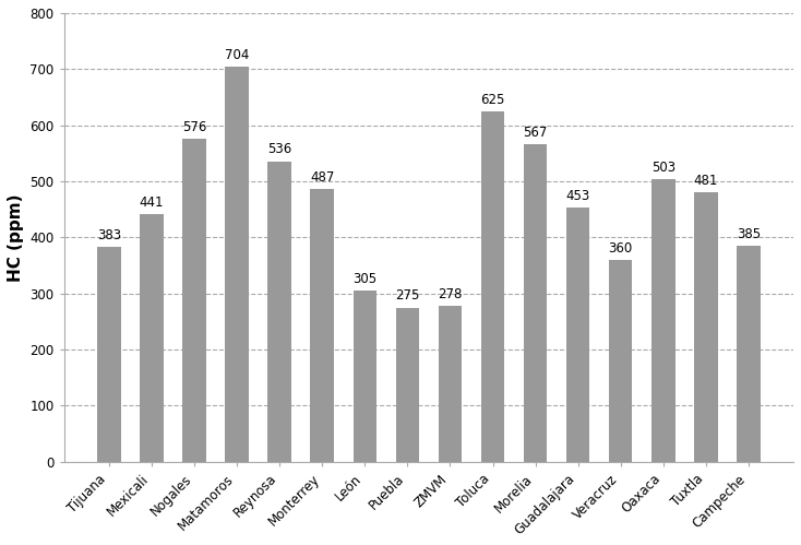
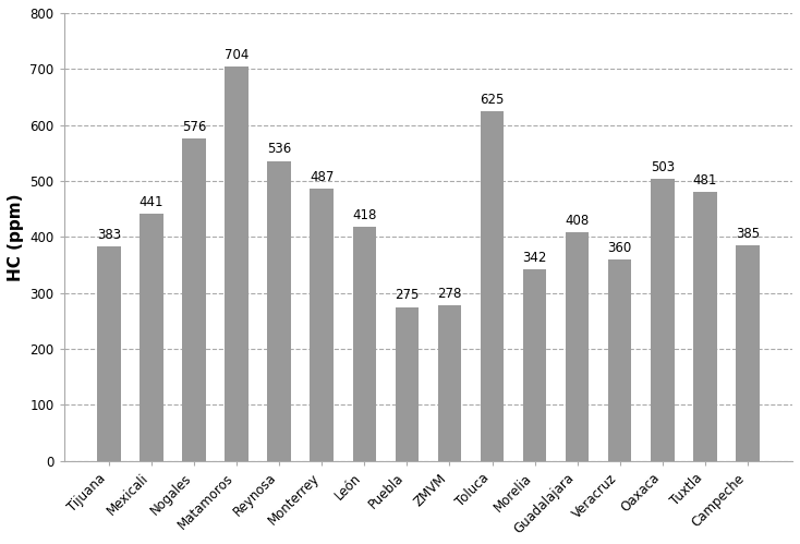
León: 305 -> 418
Morelia: 567 -> 342
Guadalajara: 453 -> 408
